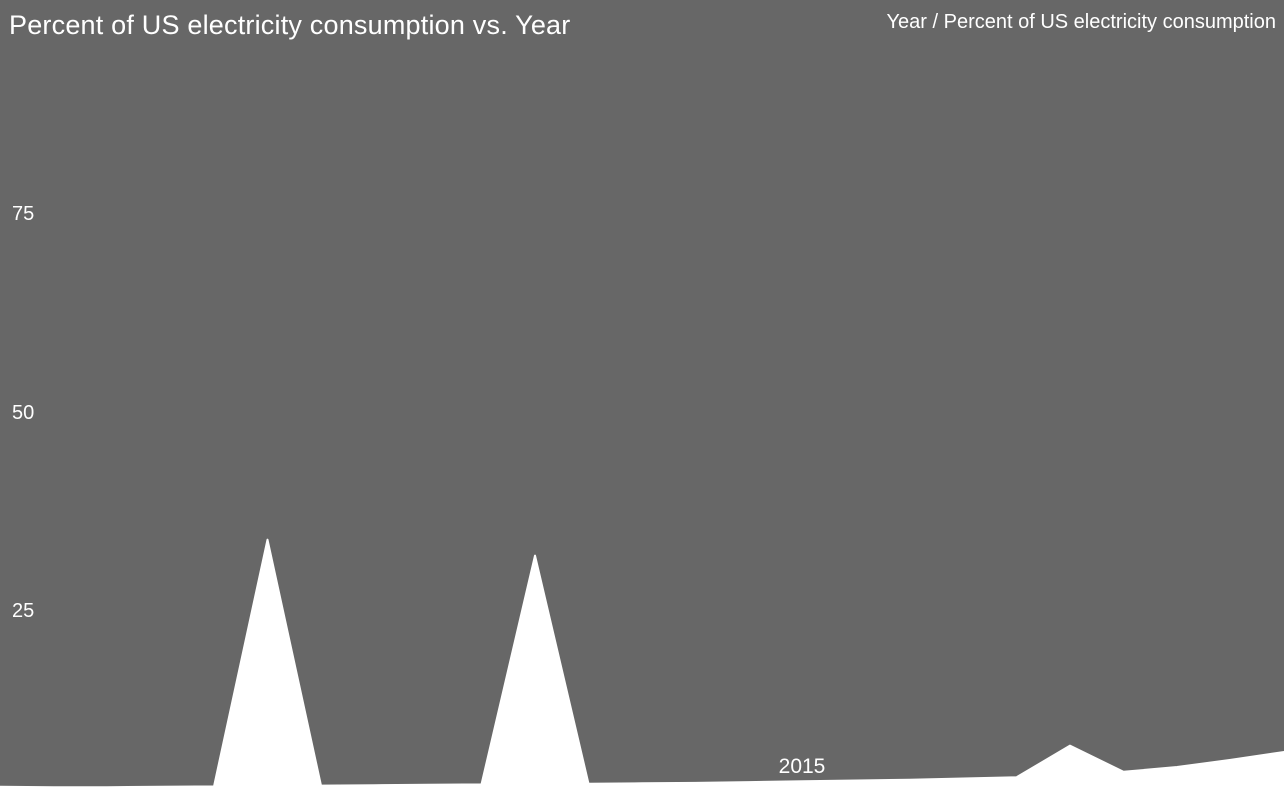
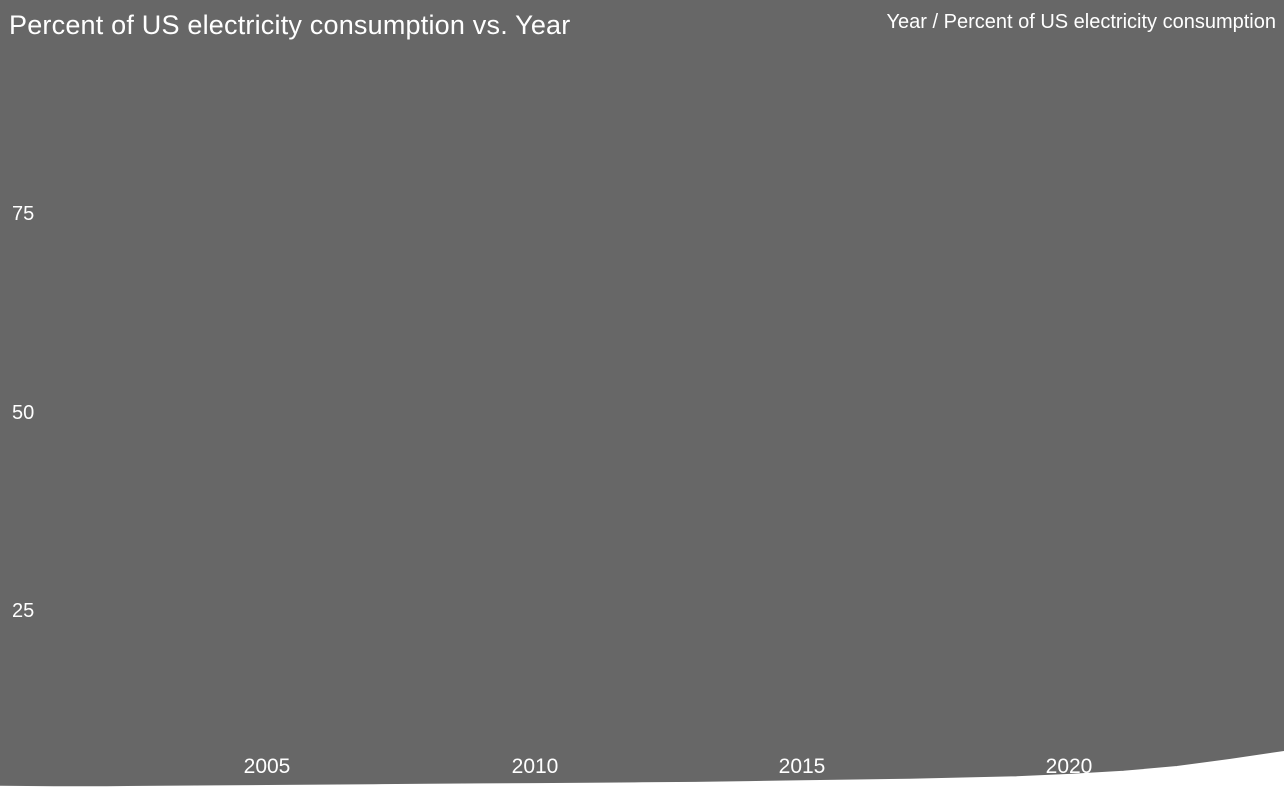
2005: 34 -> 3
2010: 32 -> 3
2020: 8 -> 4
